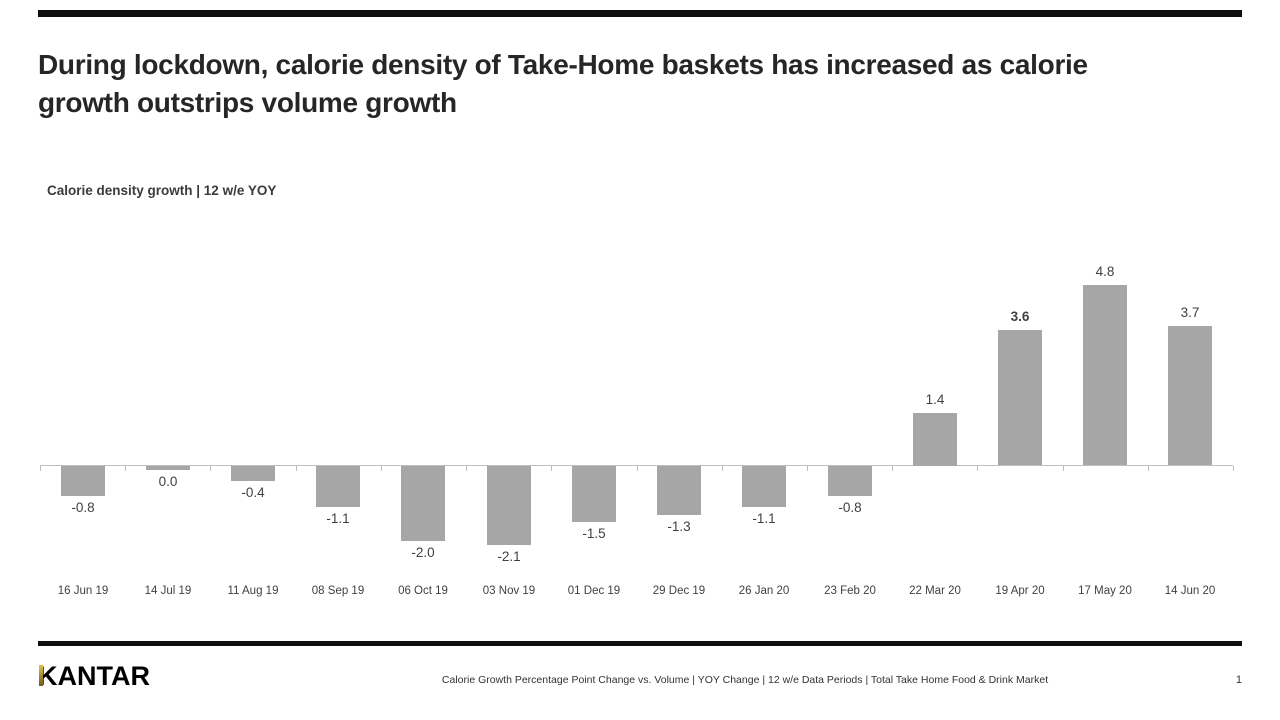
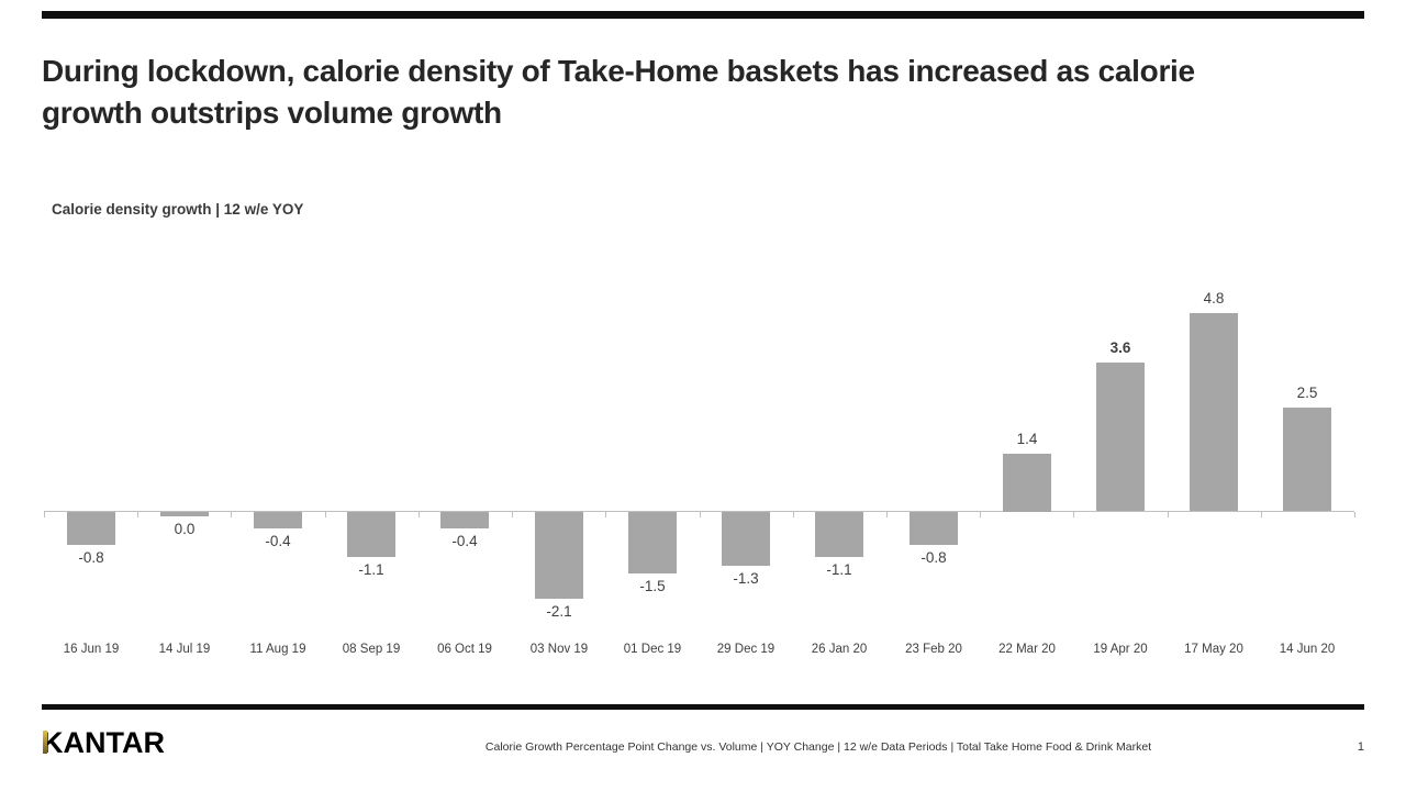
06 Oct 19: -2.0 -> -0.4
14 Jun 20: 3.7 -> 2.5
